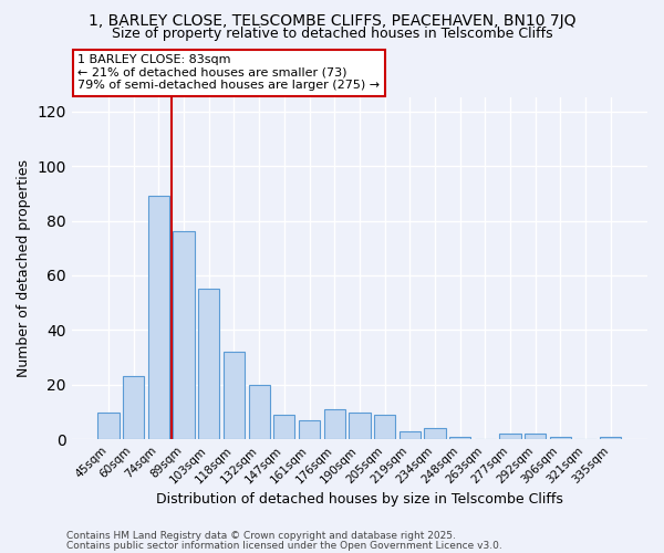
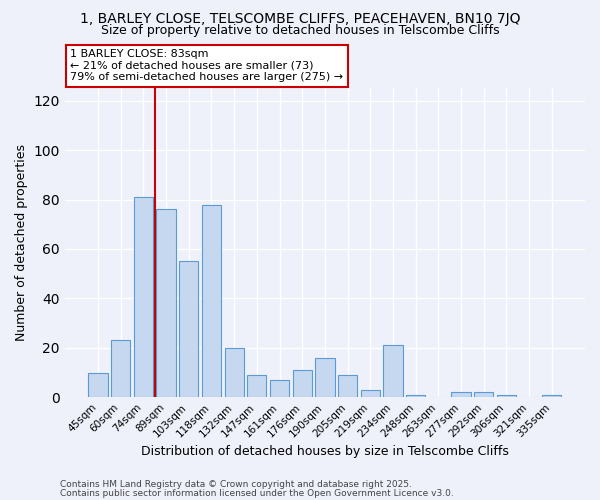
74sqm: 89 -> 81
118sqm: 32 -> 78
190sqm: 10 -> 16
234sqm: 4 -> 21
